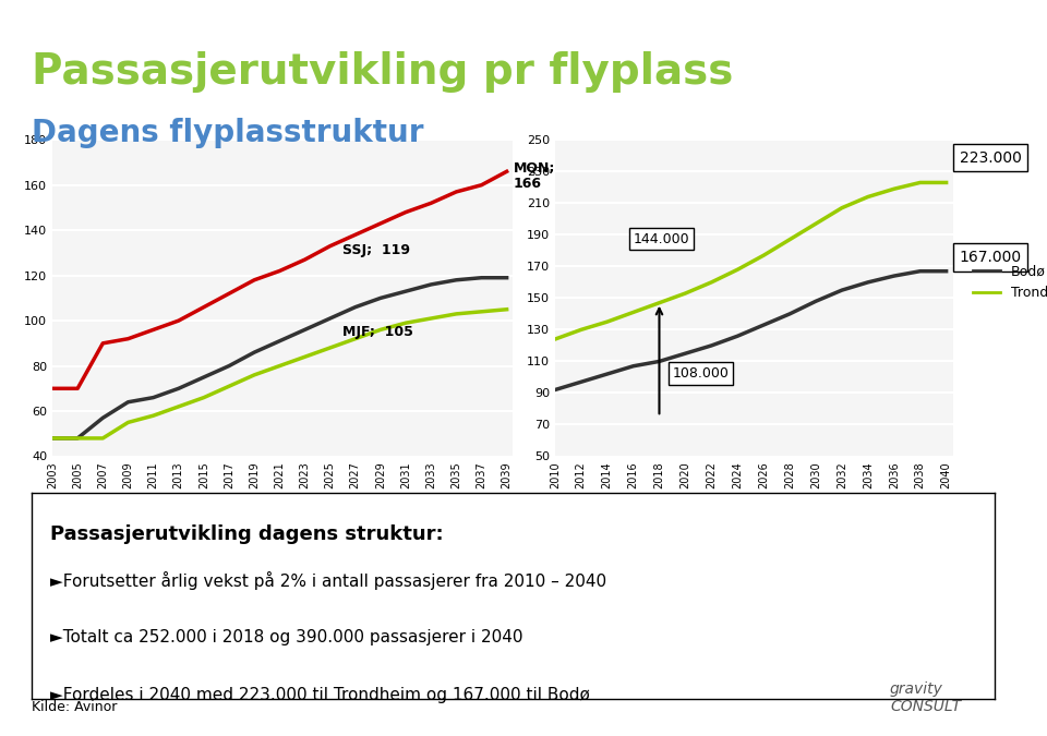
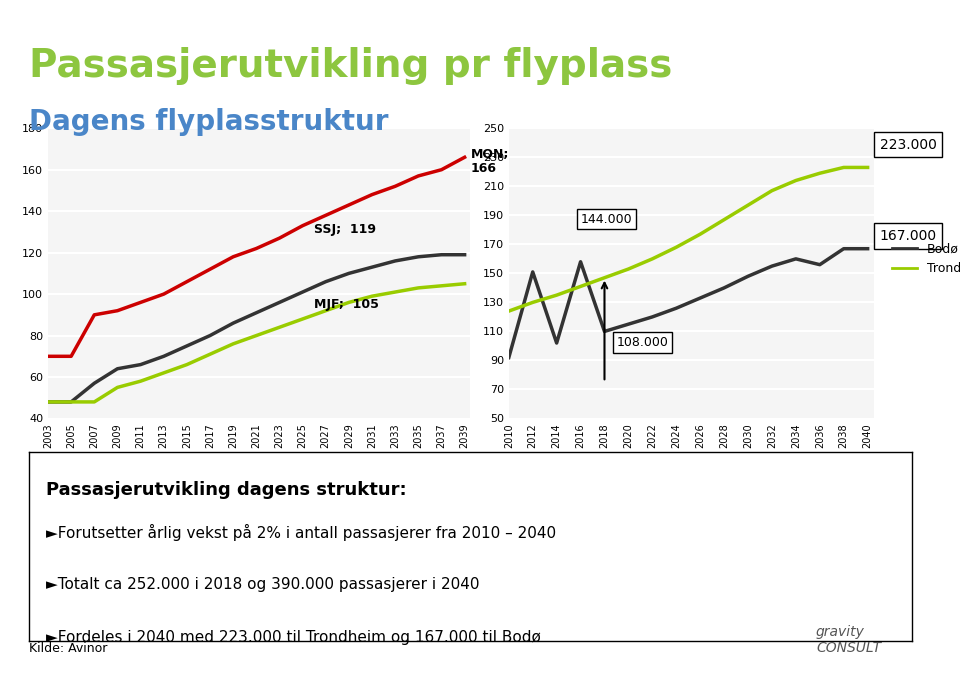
Bodø/2012: 97 -> 151
Bodø/2016: 107 -> 158
Bodø/2036: 164 -> 156
